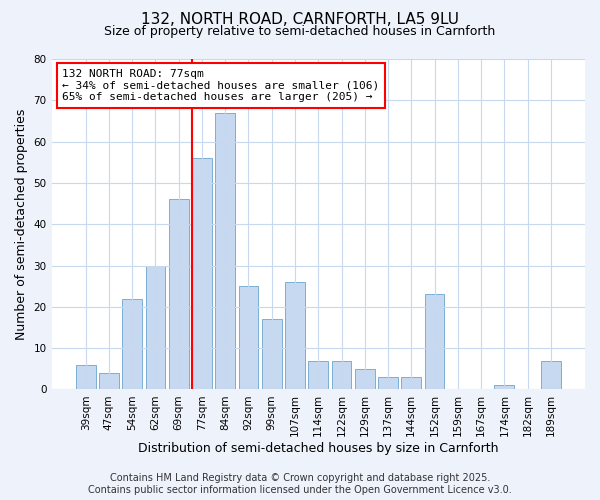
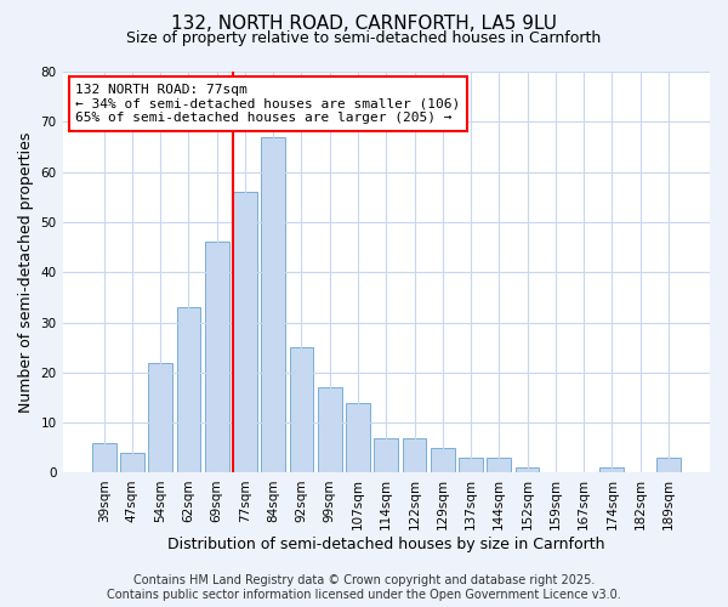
62sqm: 30 -> 33
107sqm: 26 -> 14
152sqm: 23 -> 1
189sqm: 7 -> 3
